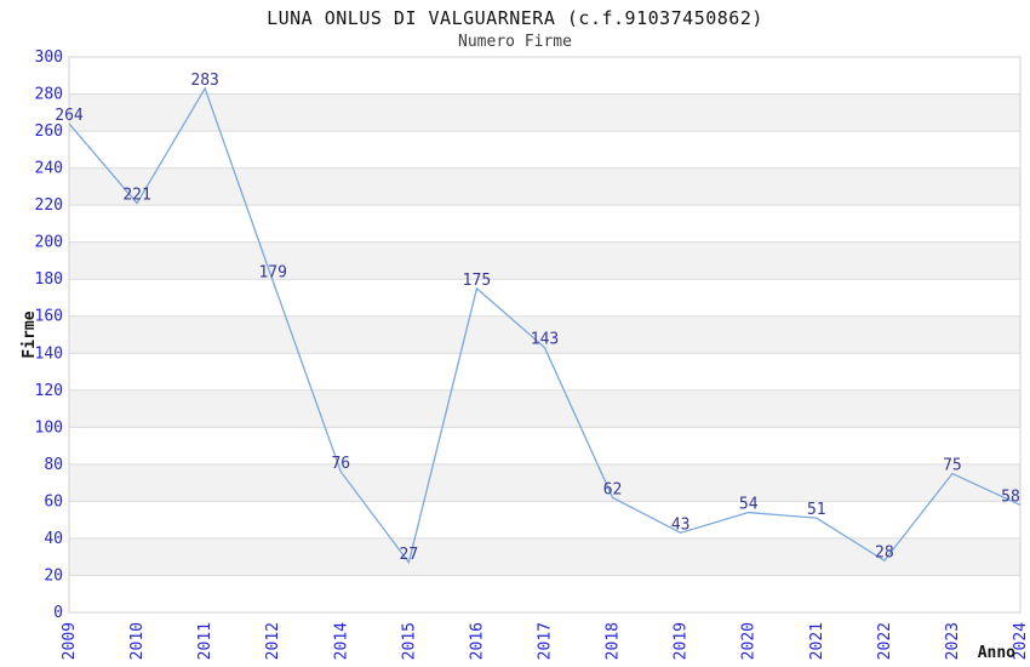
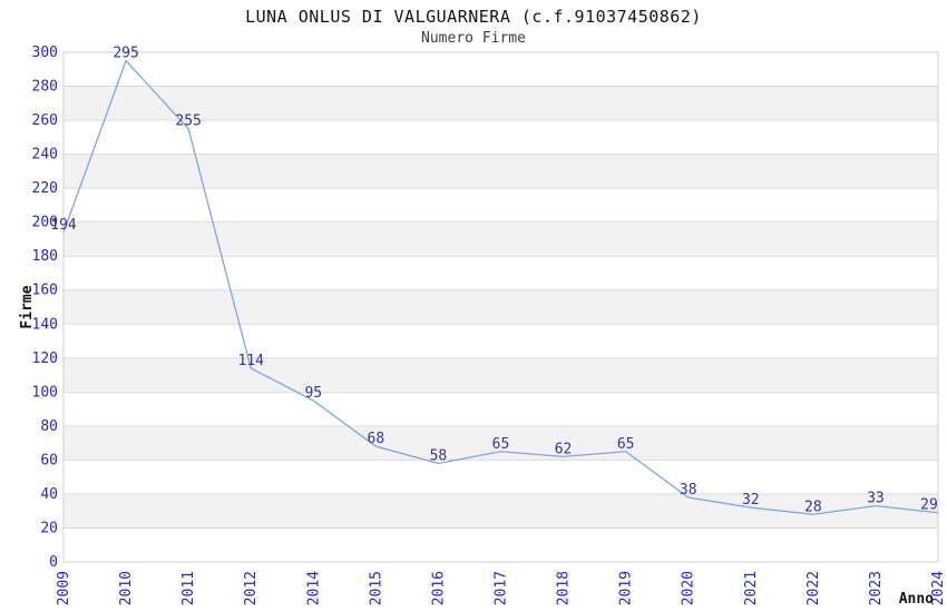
2009: 264 -> 194
2010: 221 -> 295
2011: 283 -> 255
2012: 179 -> 114
2014: 76 -> 95
2015: 27 -> 68
2016: 175 -> 58
2017: 143 -> 65
2019: 43 -> 65
2020: 54 -> 38
2021: 51 -> 32
2023: 75 -> 33
2024: 58 -> 29
